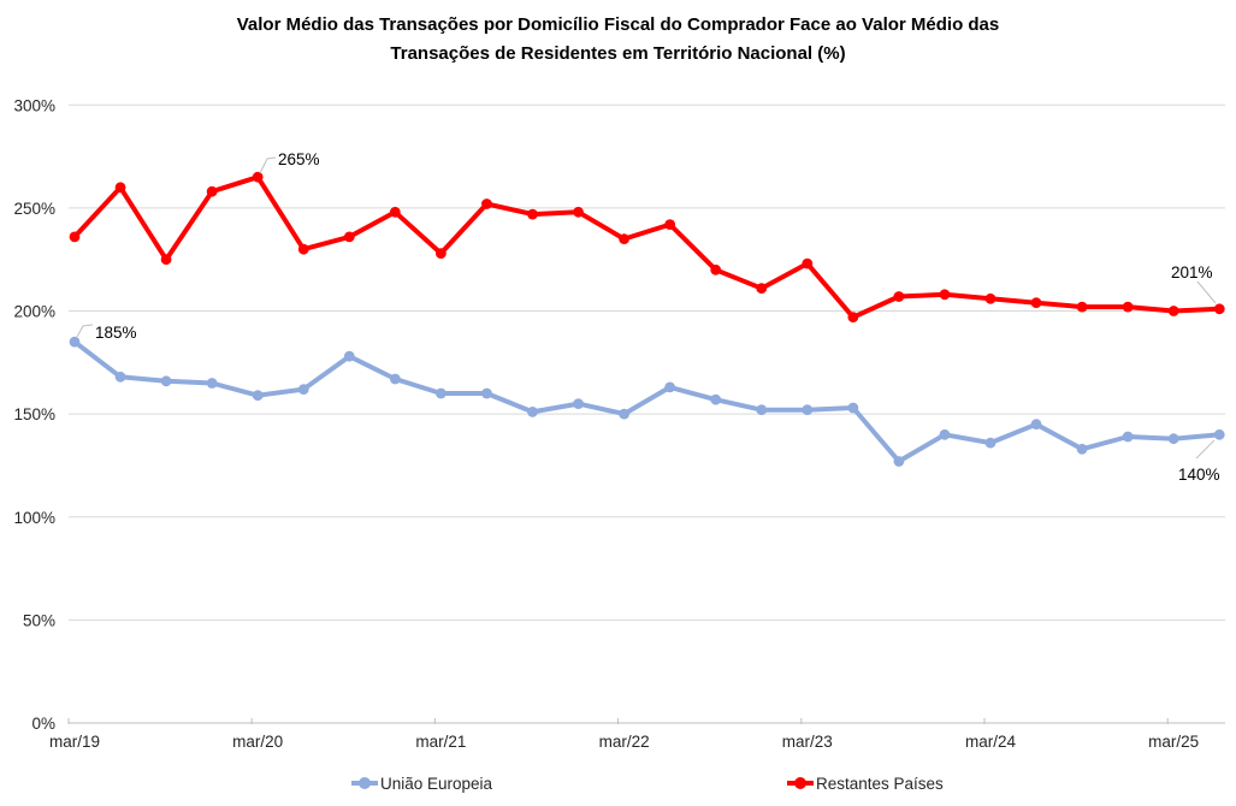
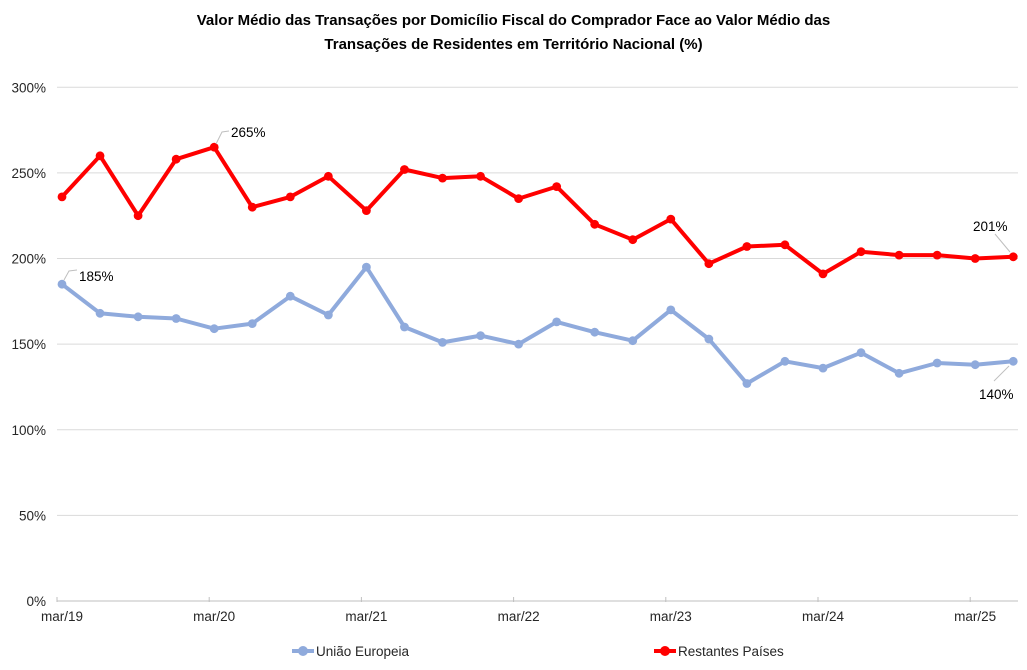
União Europeia/mar/21: 160% -> 195%
União Europeia/mar/23: 152% -> 170%
Restantes Países/mar/24: 206% -> 191%
